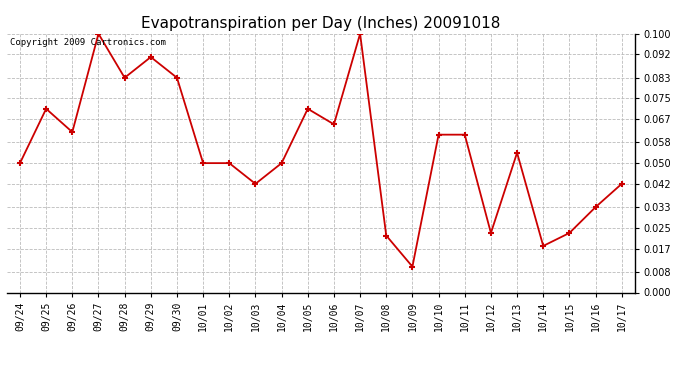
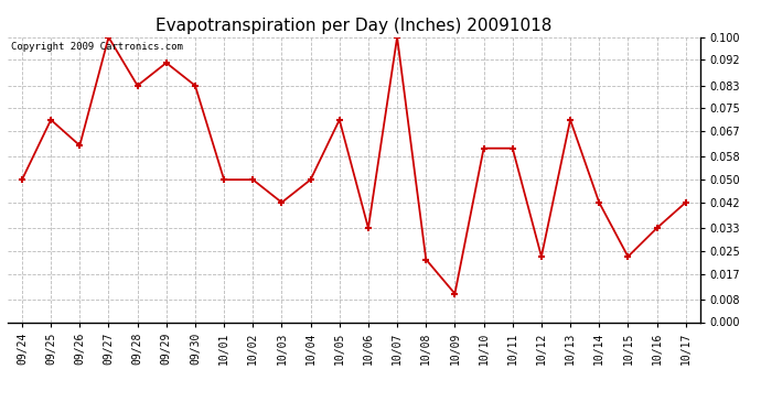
10/06: 0.065 -> 0.033
10/13: 0.054 -> 0.071
10/14: 0.018 -> 0.042
